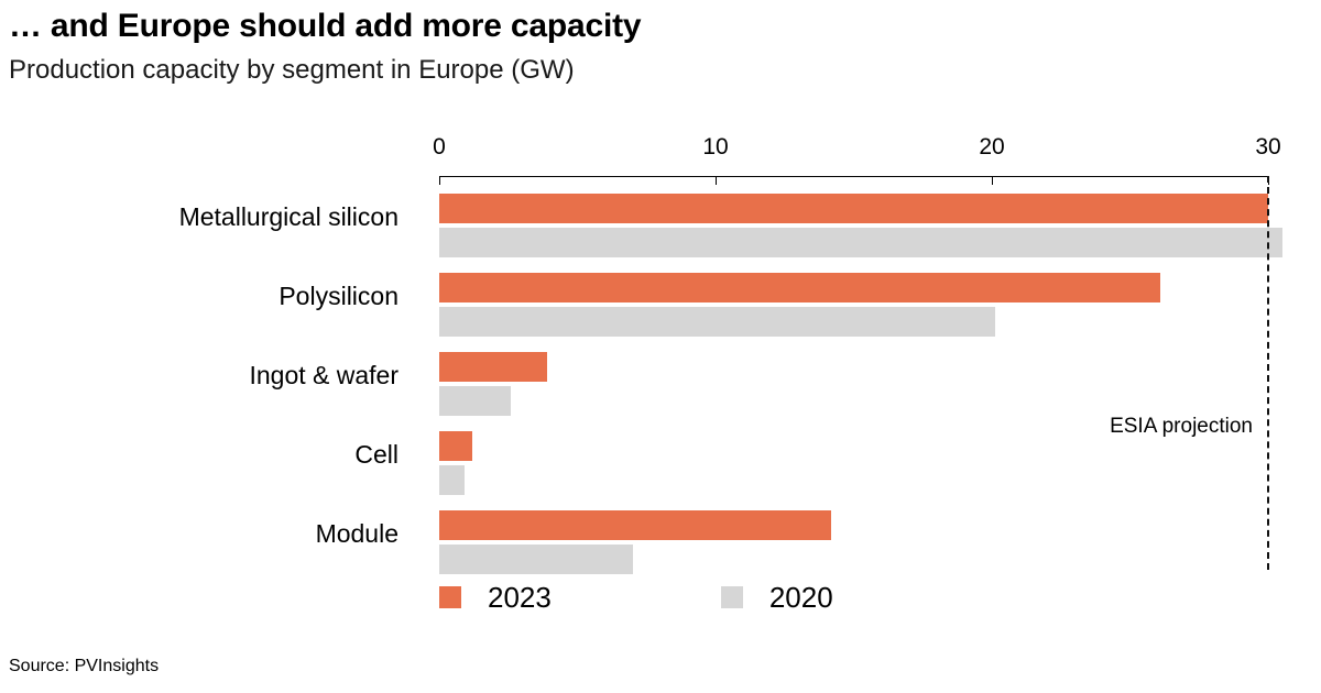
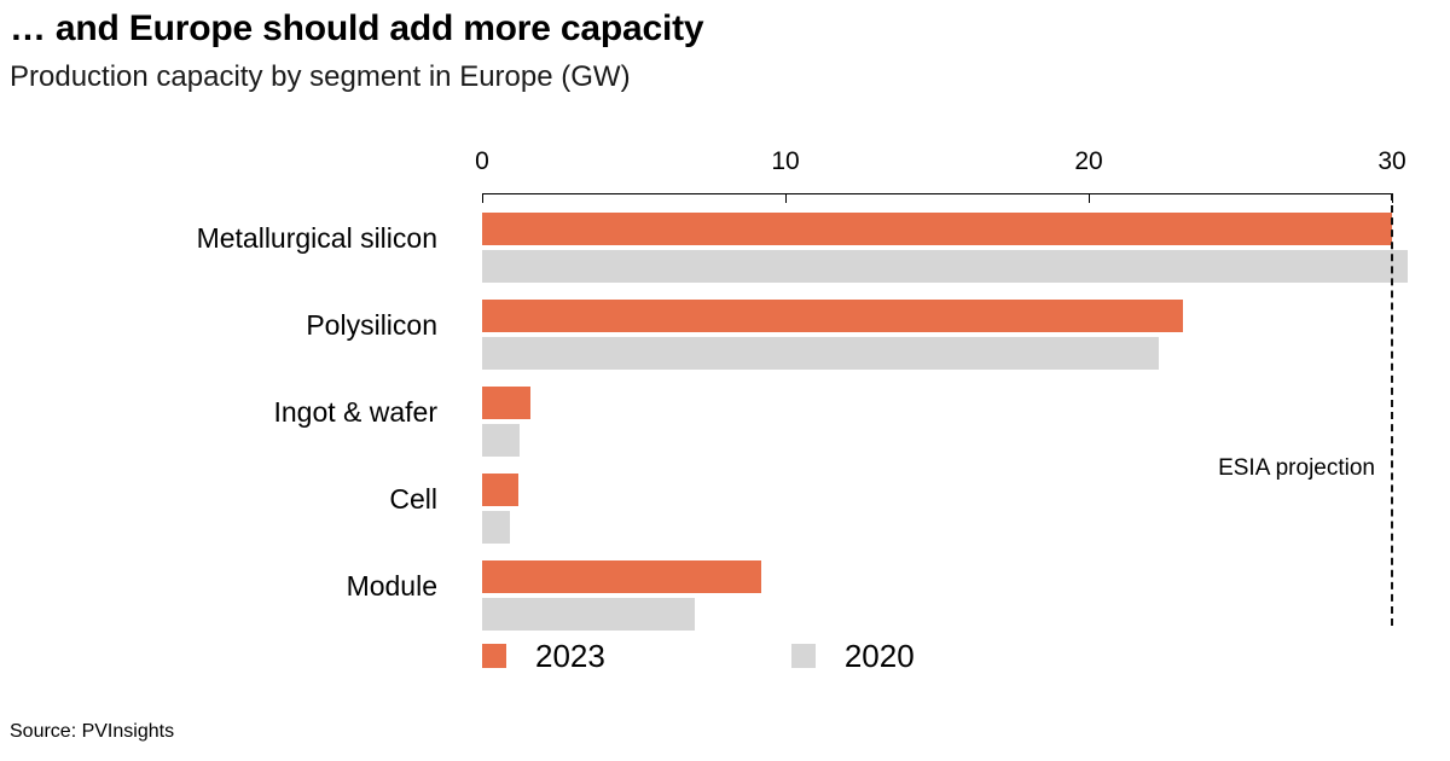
2023/Polysilicon: 26.1 -> 23.1
2020/Polysilicon: 20.1 -> 22.3
2023/Ingot & wafer: 3.9 -> 1.6
2020/Ingot & wafer: 2.6 -> 1.2
2023/Module: 14.2 -> 9.2
